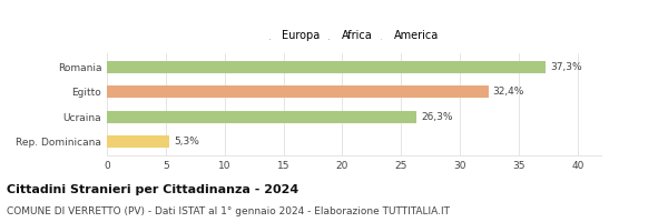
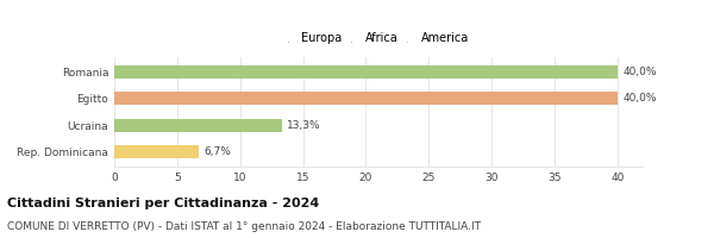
Romania: 37,3% -> 40,0%
Egitto: 32,4% -> 40,0%
Ucraina: 26,3% -> 13,3%
Rep. Dominicana: 5,3% -> 6,7%
